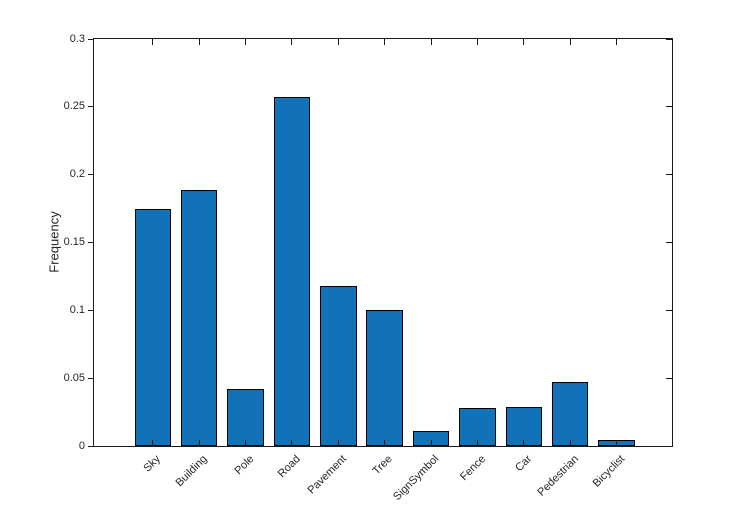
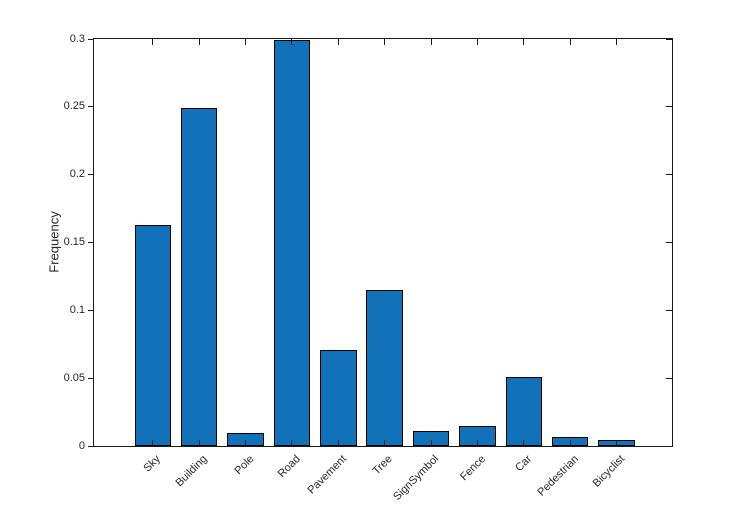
Sky: 0.175 -> 0.163
Building: 0.189 -> 0.249
Pole: 0.042 -> 0.010
Road: 0.257 -> 0.299
Pavement: 0.118 -> 0.071
Tree: 0.100 -> 0.115
Fence: 0.028 -> 0.014
Car: 0.029 -> 0.051
Pedestrian: 0.047 -> 0.006
